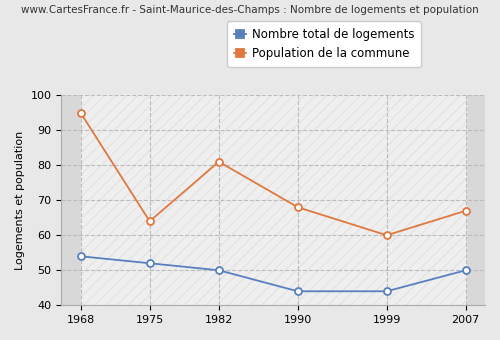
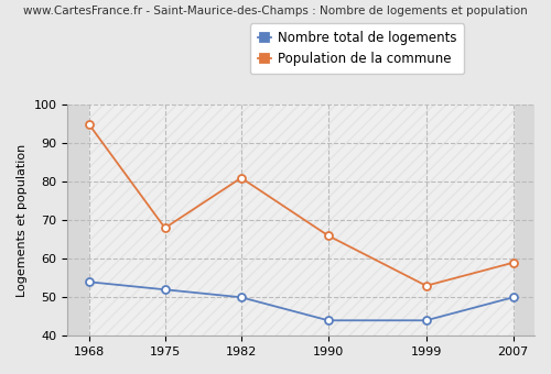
Population de la commune/1975: 64 -> 68
Population de la commune/1990: 68 -> 66
Population de la commune/1999: 60 -> 53
Population de la commune/2007: 67 -> 59
